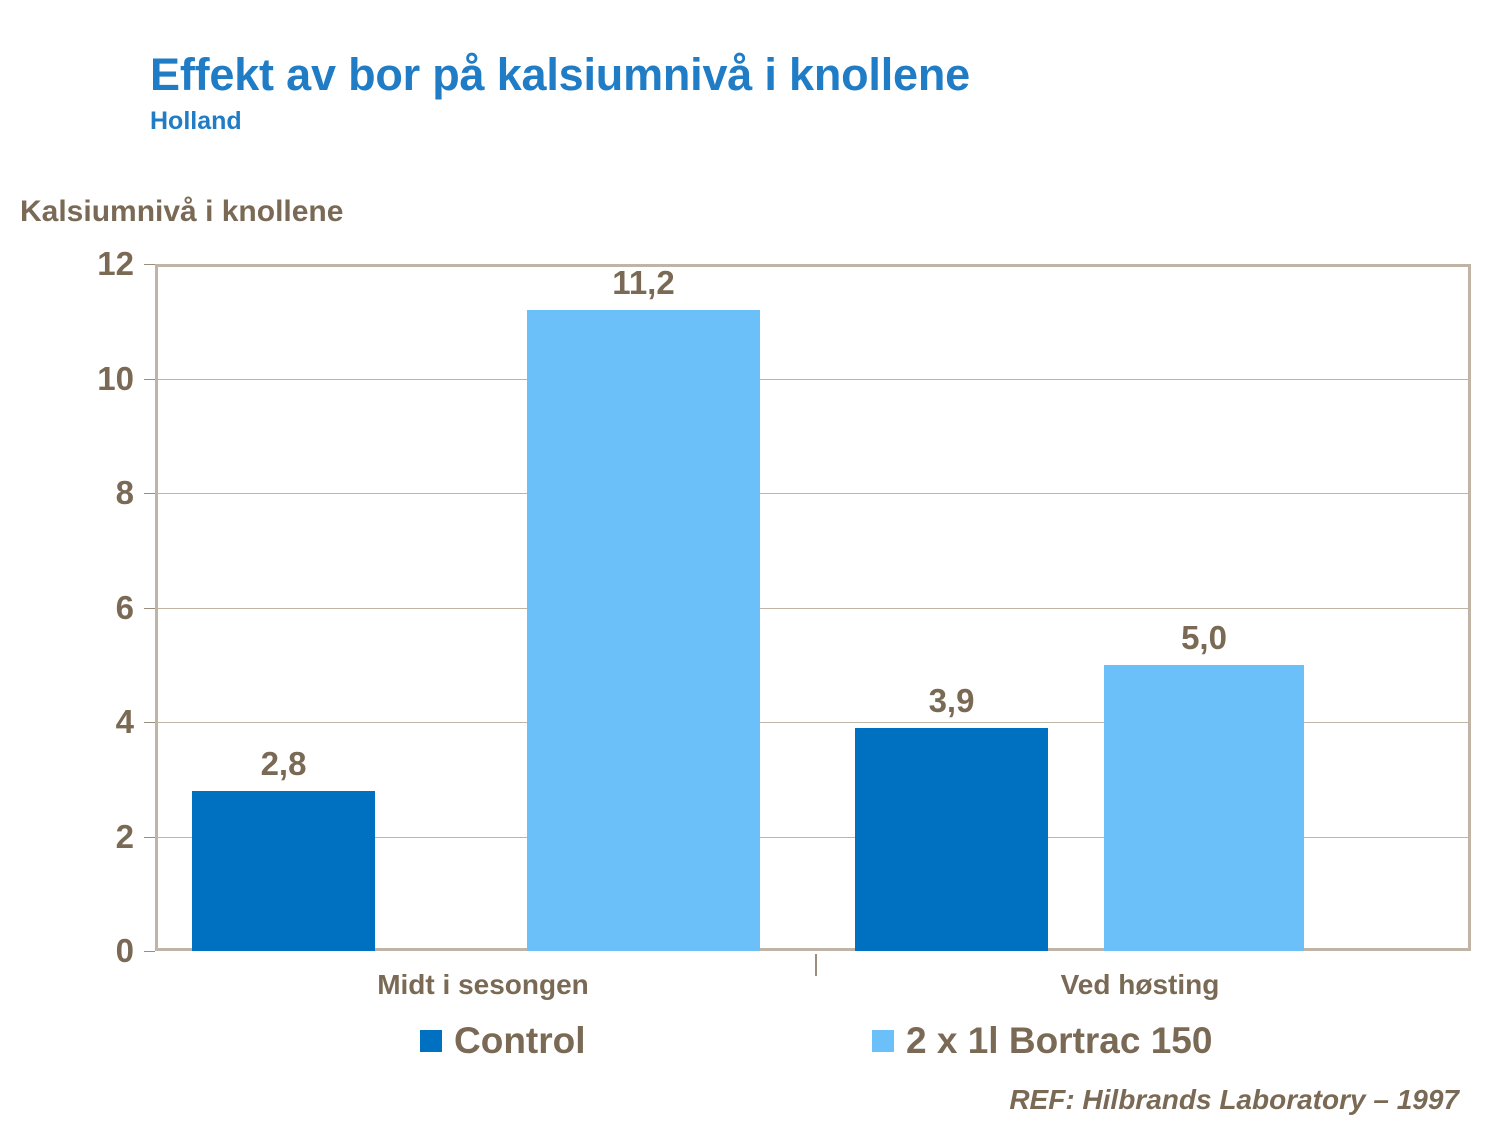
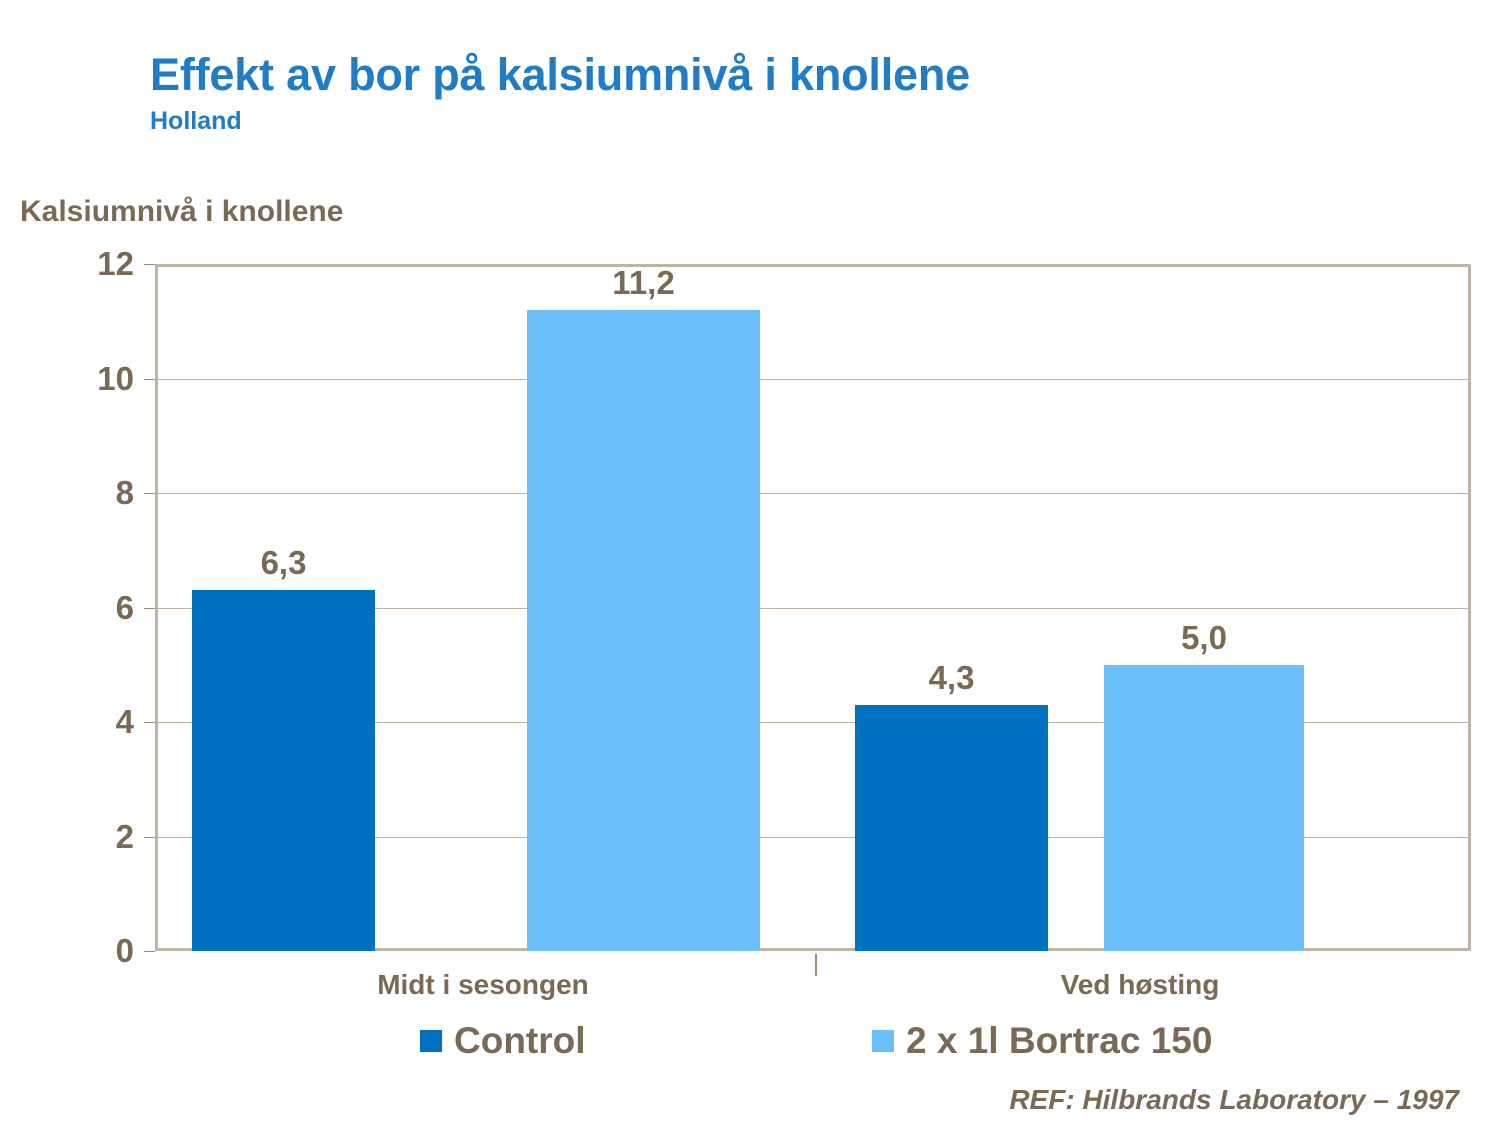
Control/Midt i sesongen: 2,8 -> 6,3
Control/Ved høsting: 3,9 -> 4,3
